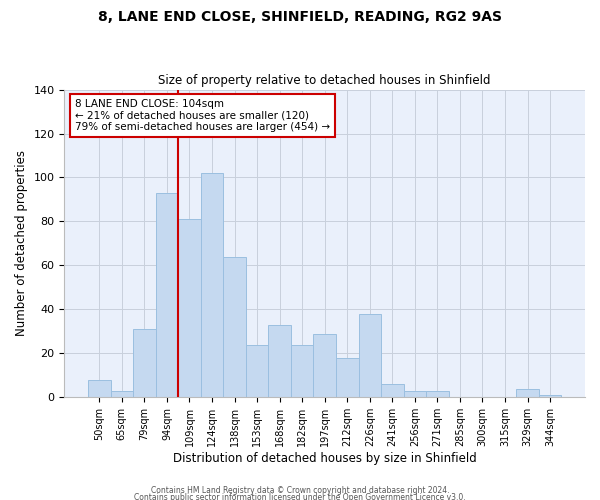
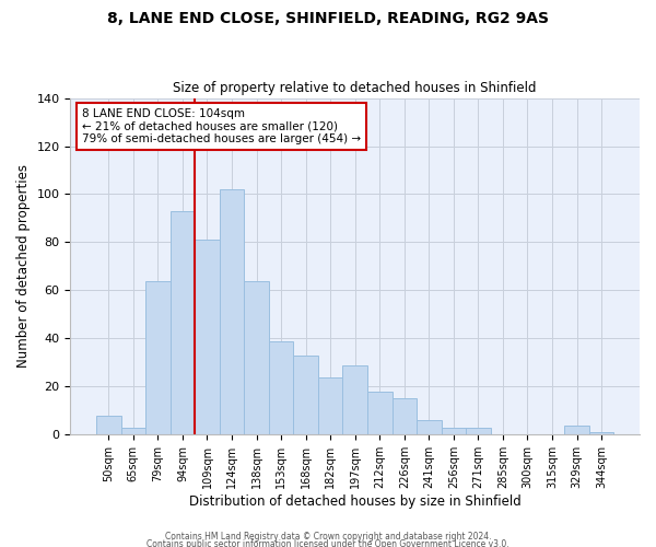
79sqm: 31 -> 64
153sqm: 24 -> 39
226sqm: 38 -> 15
